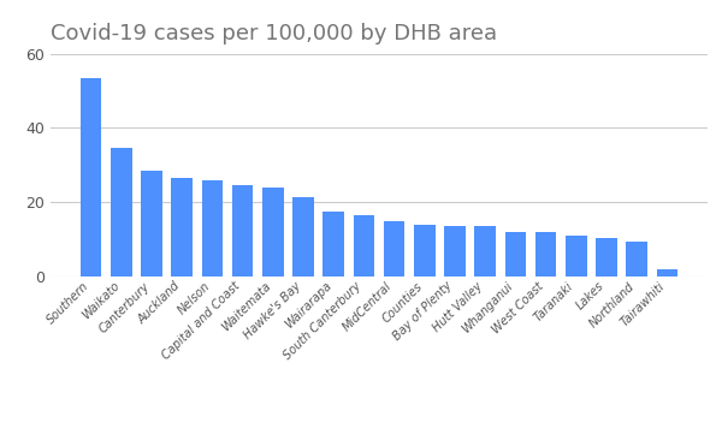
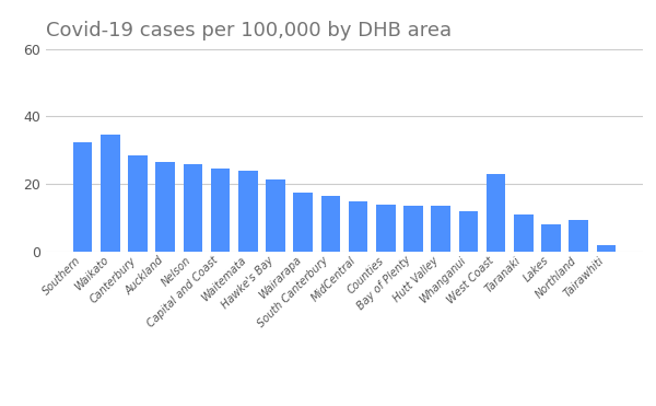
Southern: 53.5 -> 32.5
West Coast: 12.0 -> 23.0
Lakes: 10.5 -> 8.0
